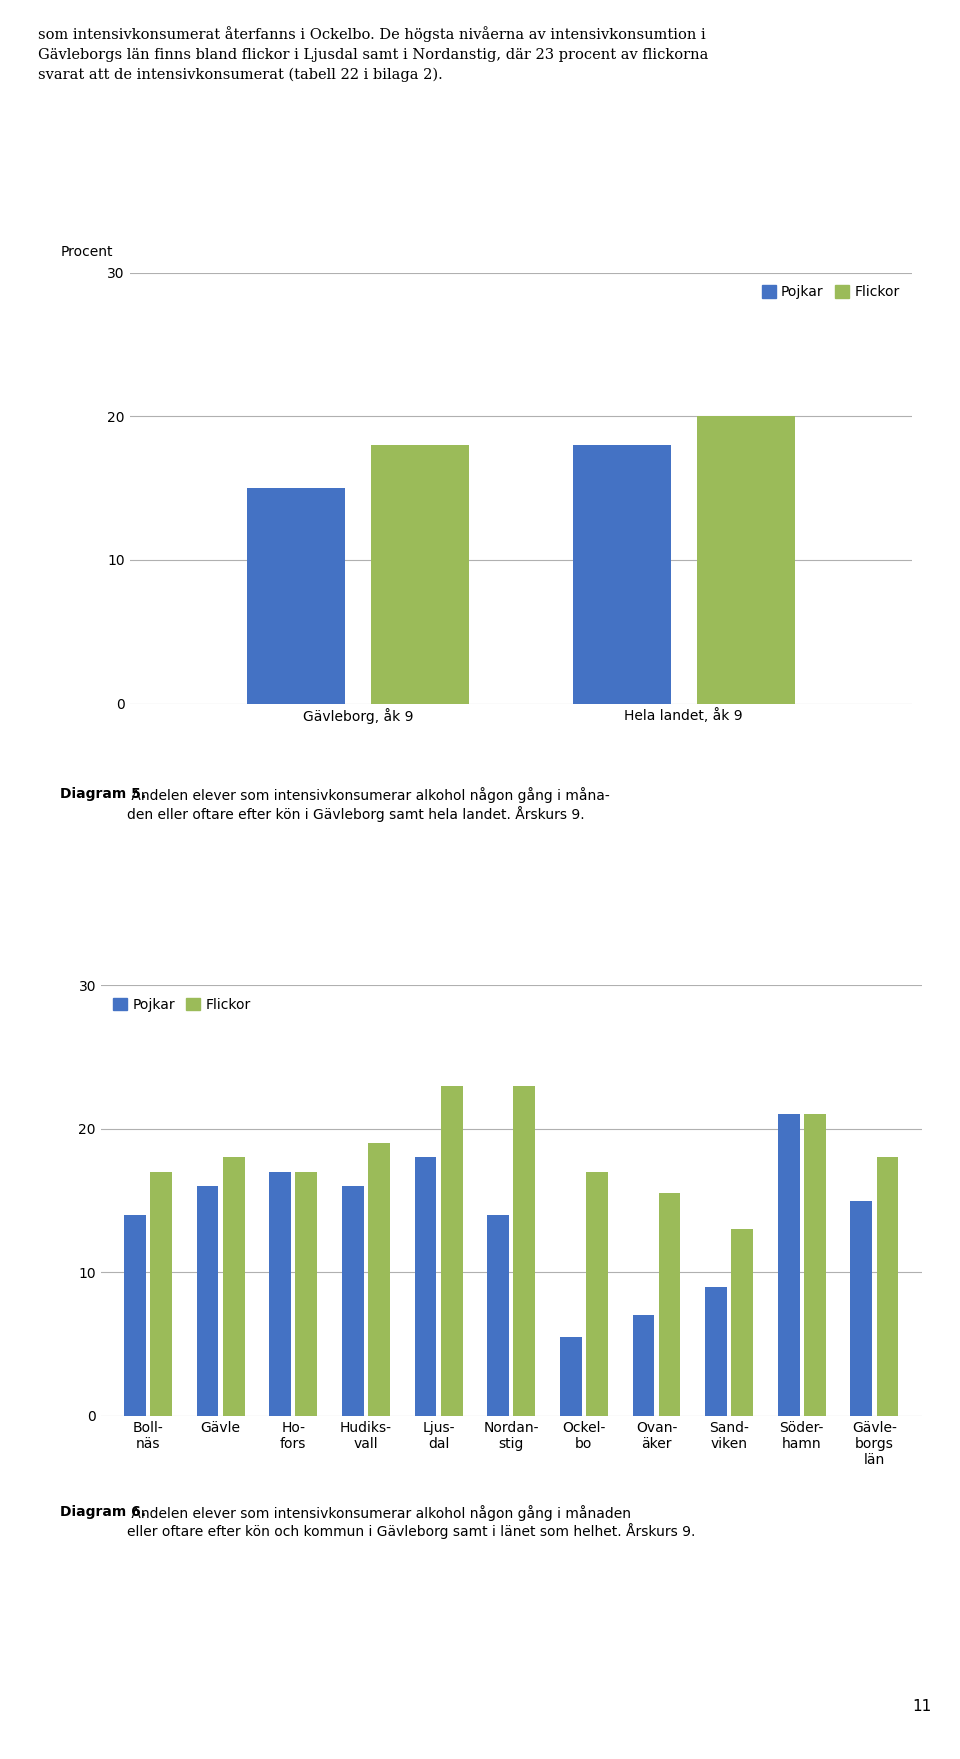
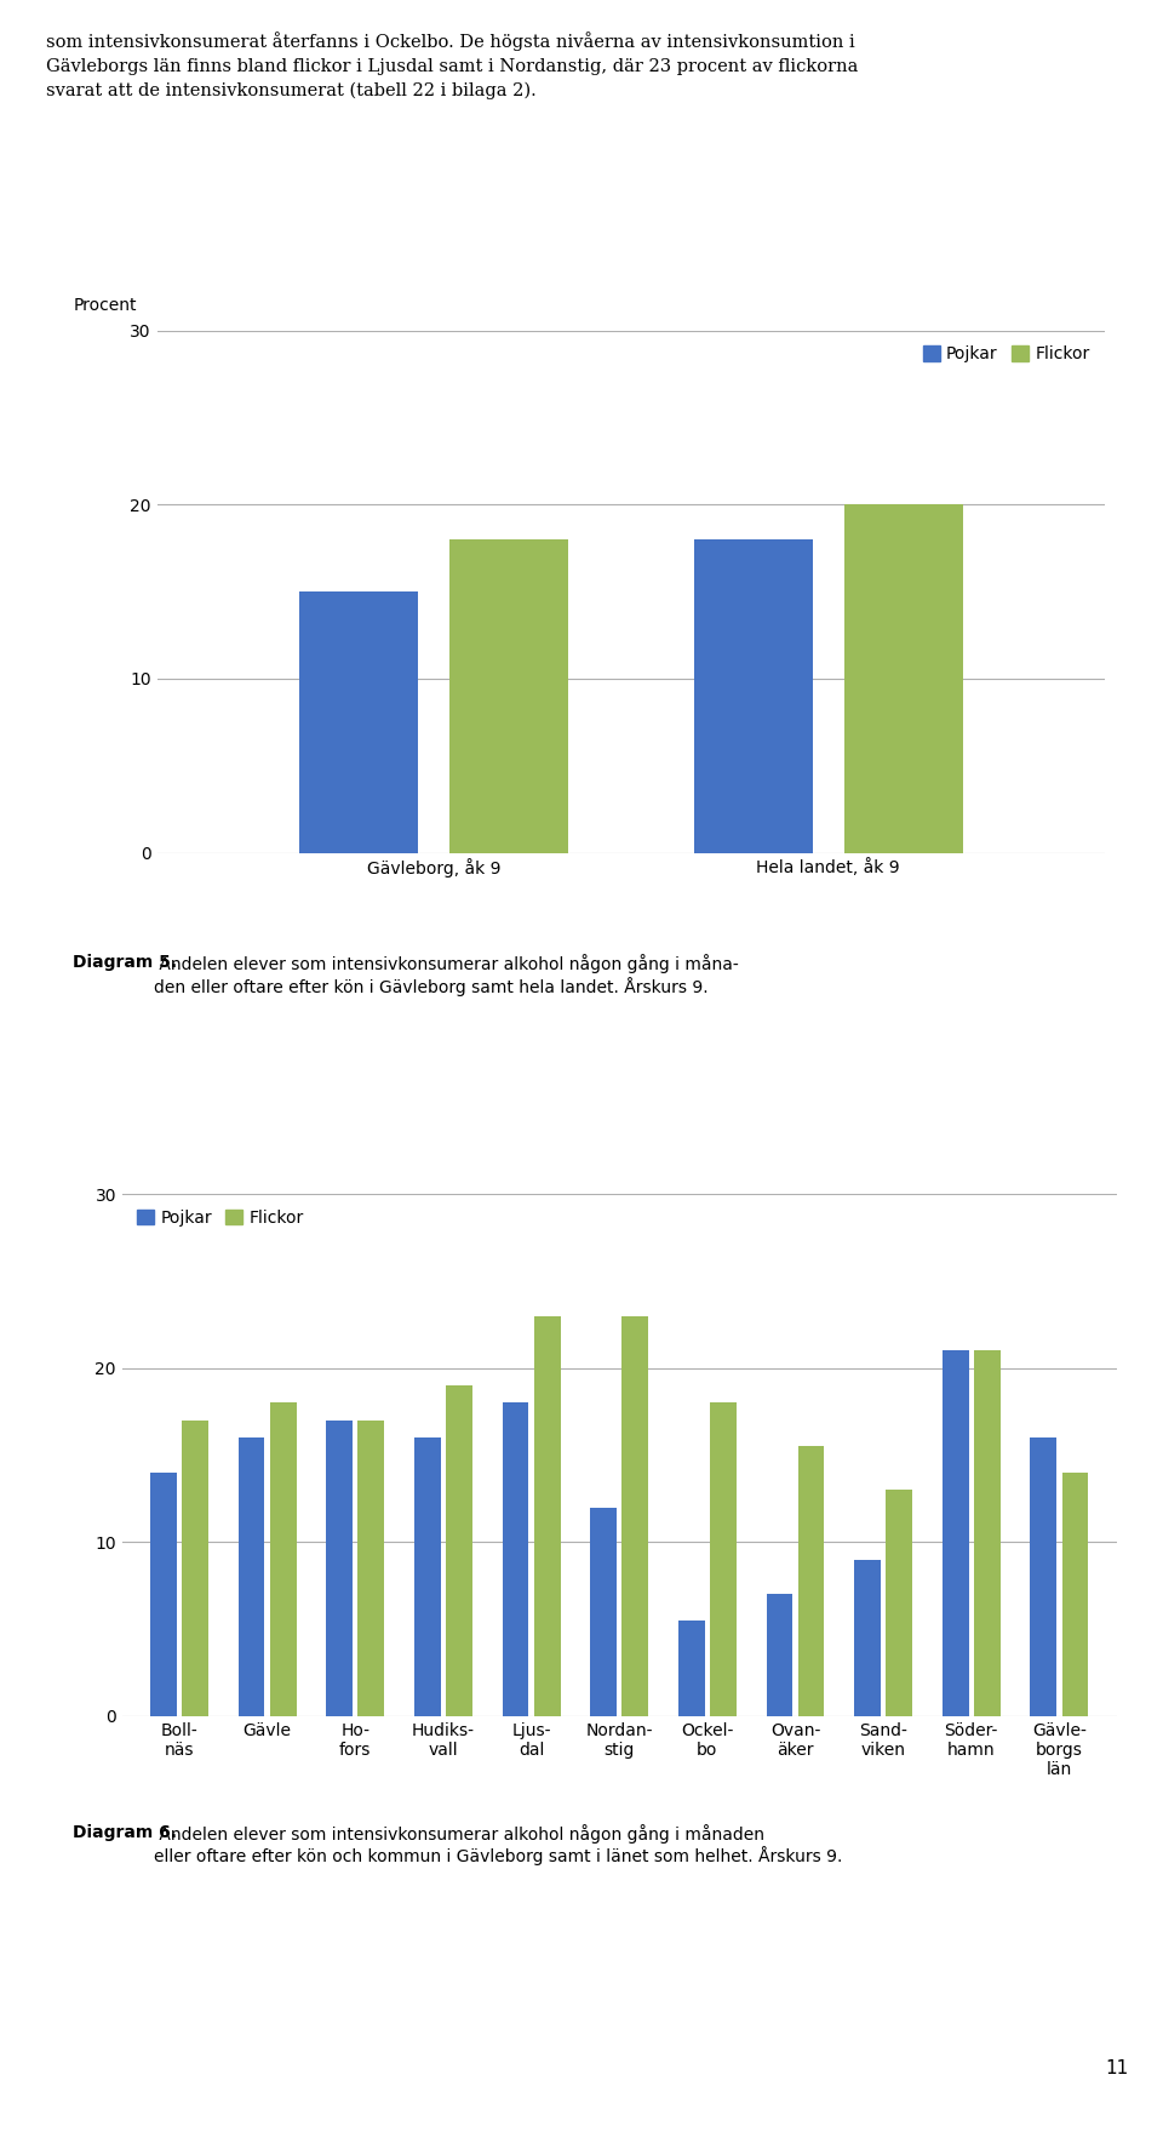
Pojkar/Nordan- stig: 14.0 -> 12.0
Flickor/Ockel- bo: 17.0 -> 18.0
Pojkar/Gävle- borgs län: 15.0 -> 16.0
Flickor/Gävle- borgs län: 18.0 -> 14.0
